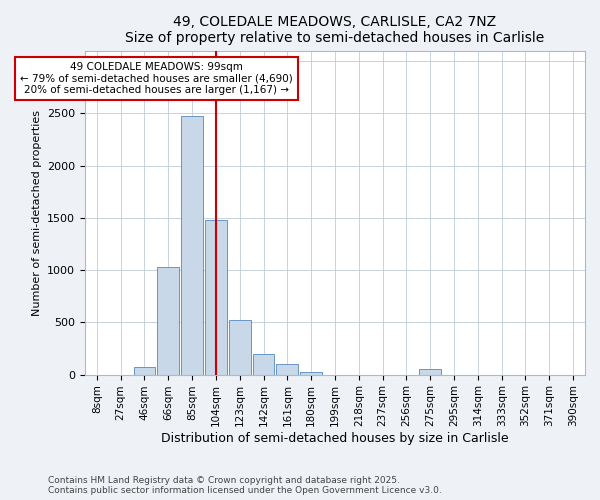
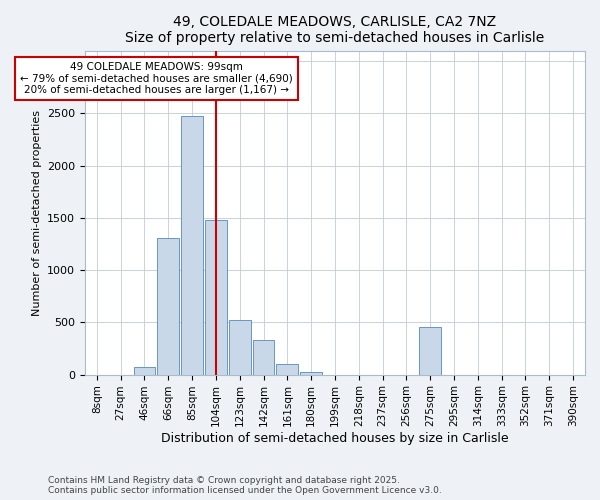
66sqm: 1020 -> 1310
142sqm: 200 -> 330
275sqm: 50 -> 460
